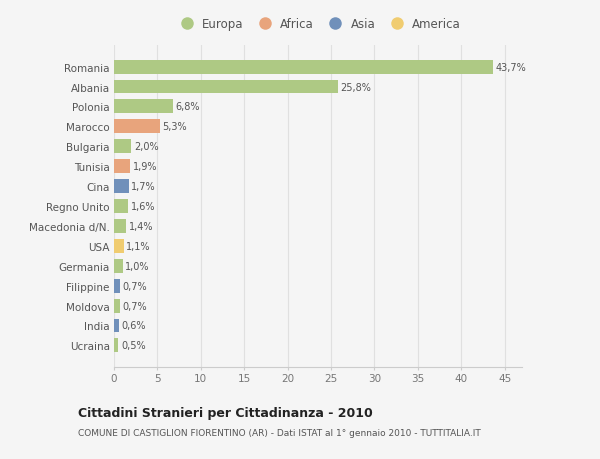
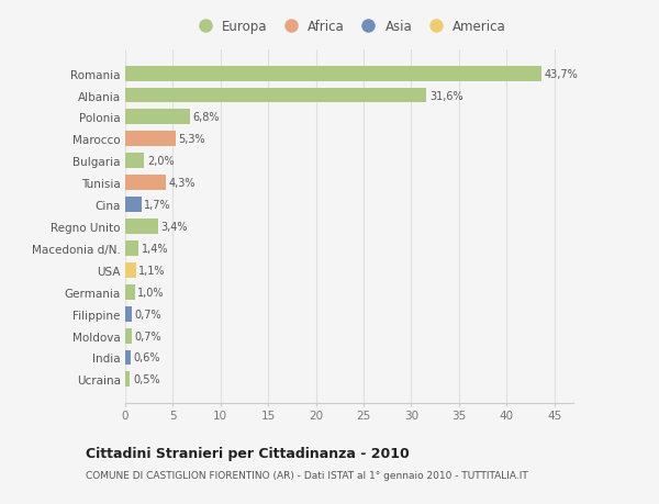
Albania: 25,8% -> 31,6%
Tunisia: 1,9% -> 4,3%
Regno Unito: 1,6% -> 3,4%
